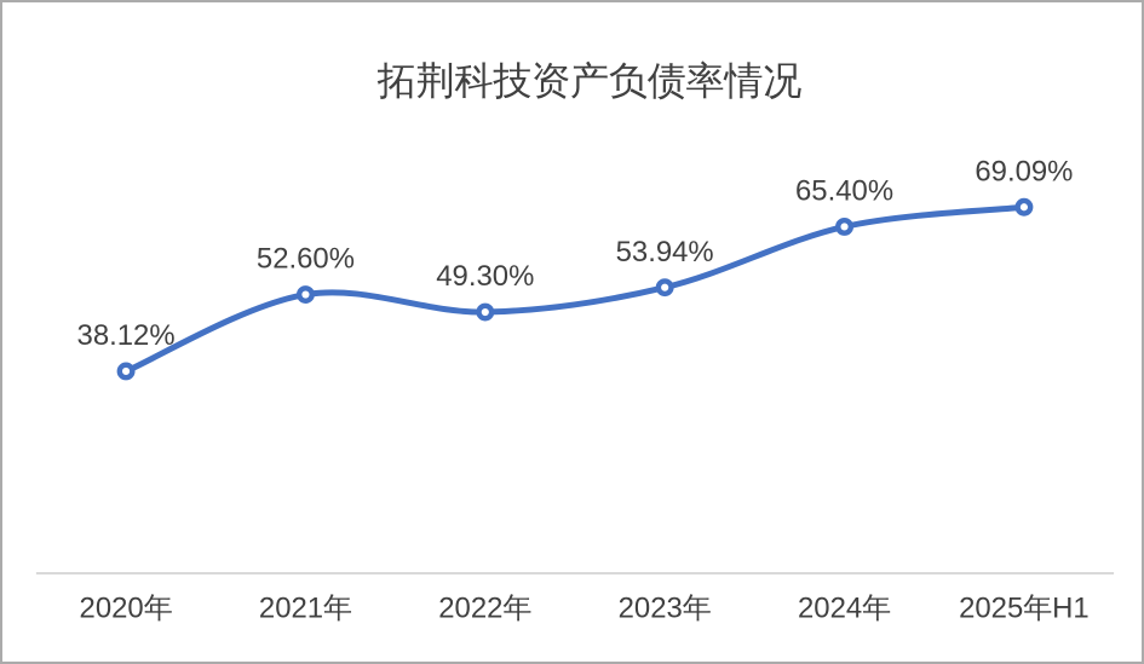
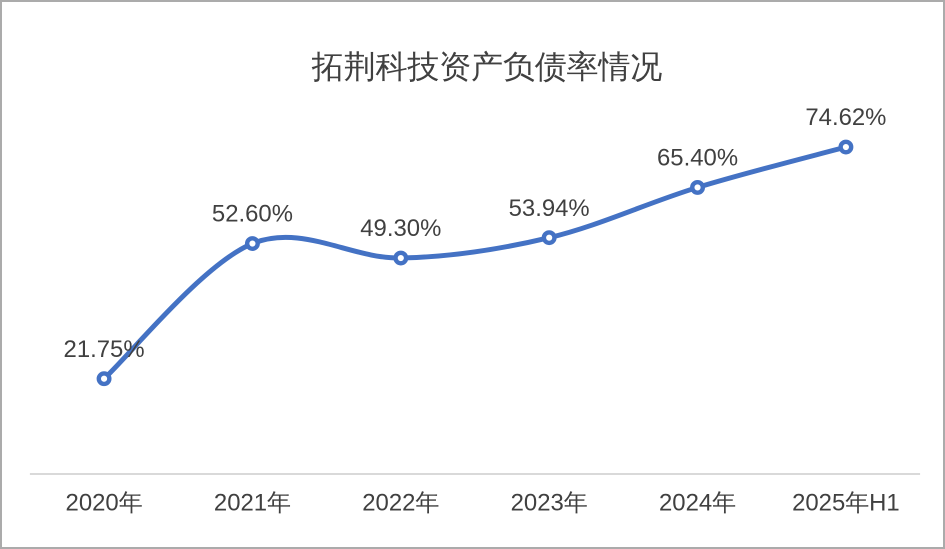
2020年: 38.12% -> 21.75%
2025年H1: 69.09% -> 74.62%
